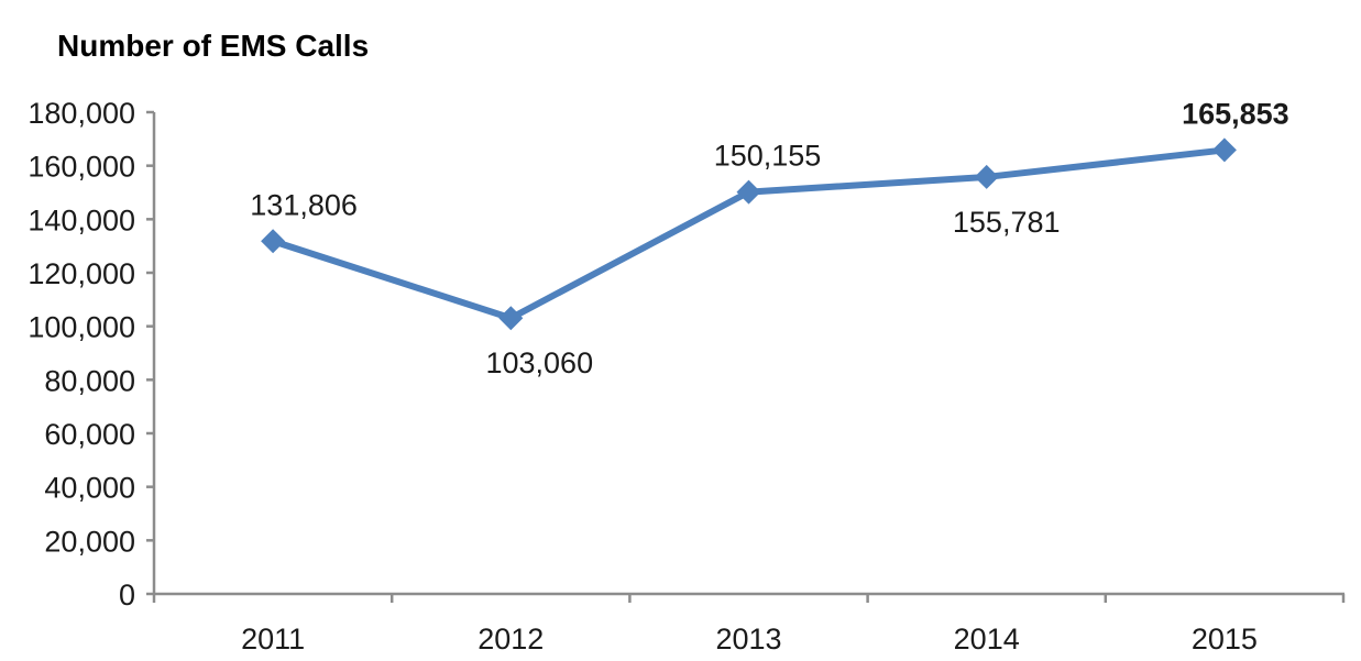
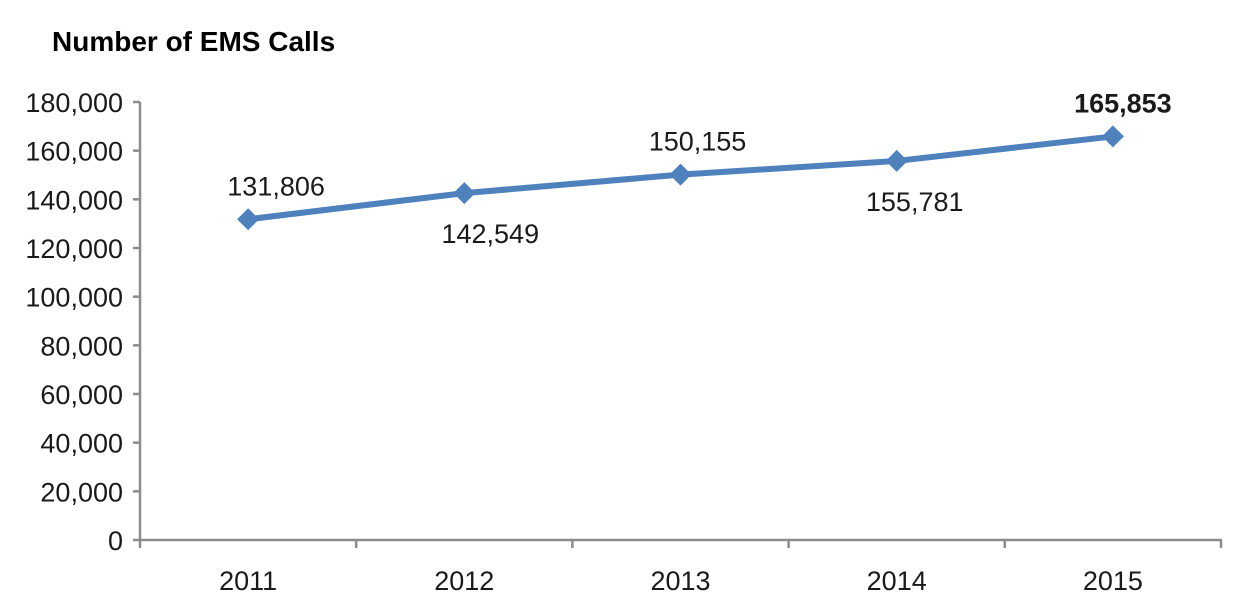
2012: 103,060 -> 142,549
